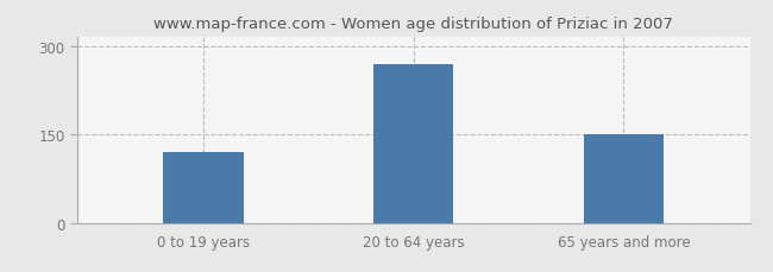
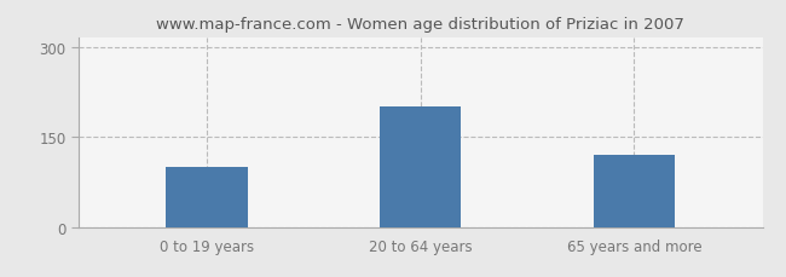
0 to 19 years: 120 -> 100
20 to 64 years: 270 -> 200
65 years and more: 150 -> 120
